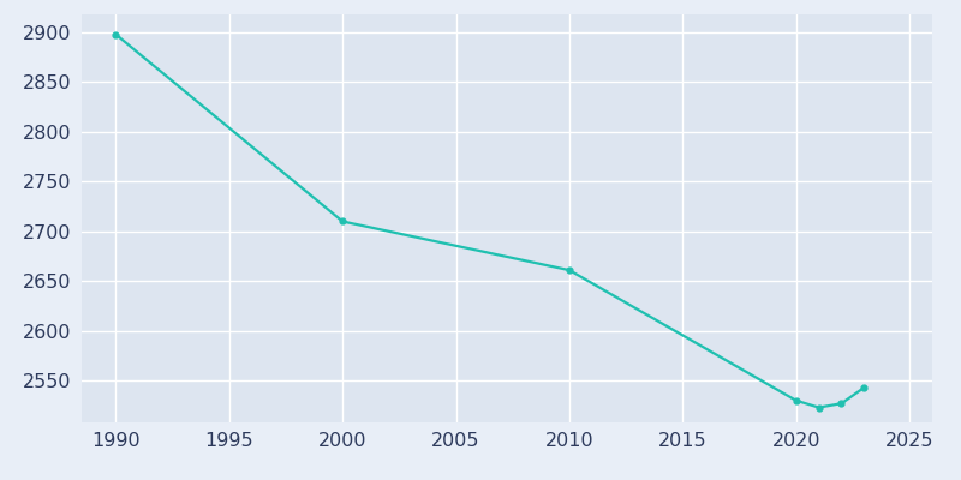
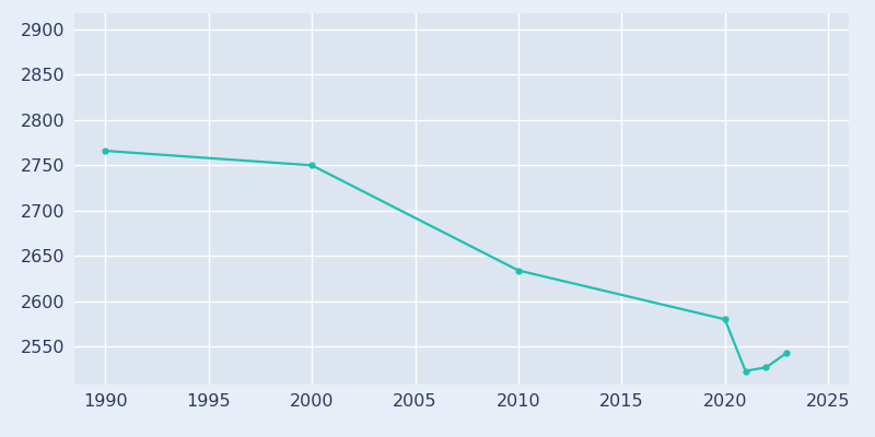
1990: 2898 -> 2766
2000: 2710 -> 2750
2010: 2661 -> 2634
2020: 2530 -> 2580
